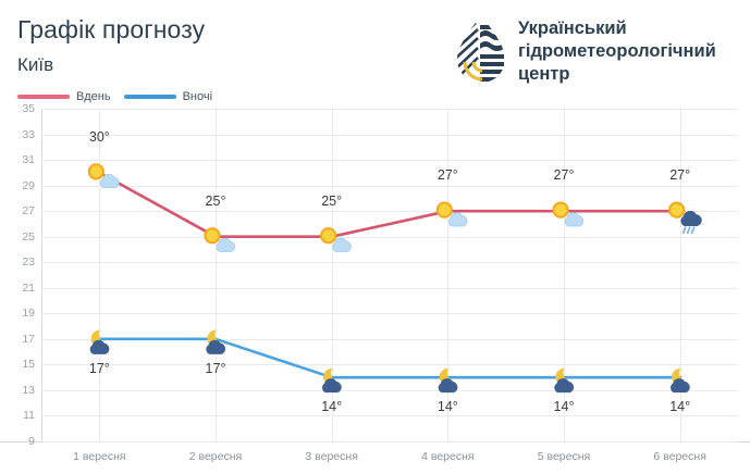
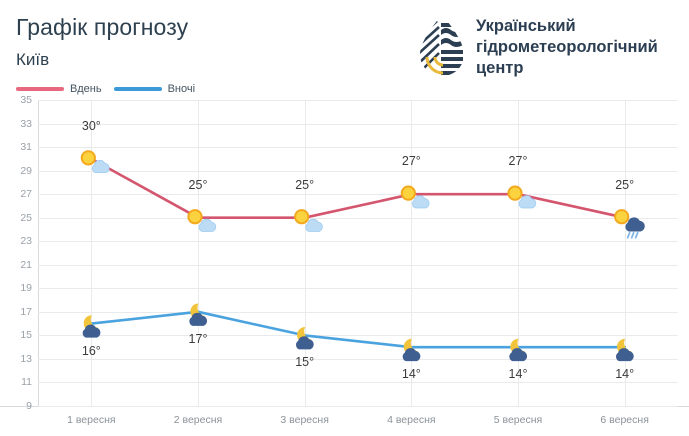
Вночі/1 вересня: 17° -> 16°
Вночі/3 вересня: 14° -> 15°
Вдень/6 вересня: 27° -> 25°
